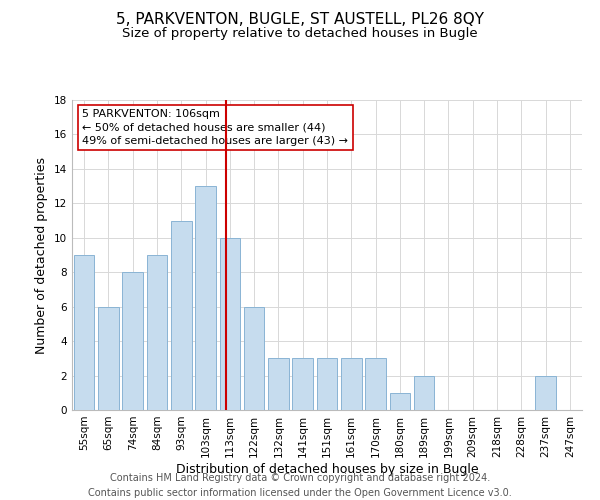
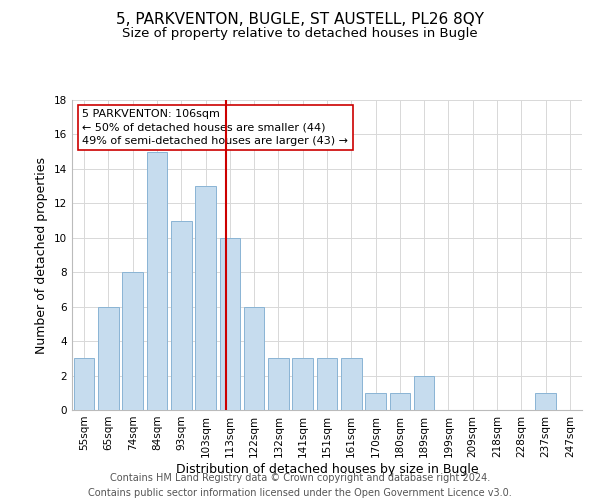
55sqm: 9 -> 3
84sqm: 9 -> 15
170sqm: 3 -> 1
237sqm: 2 -> 1
